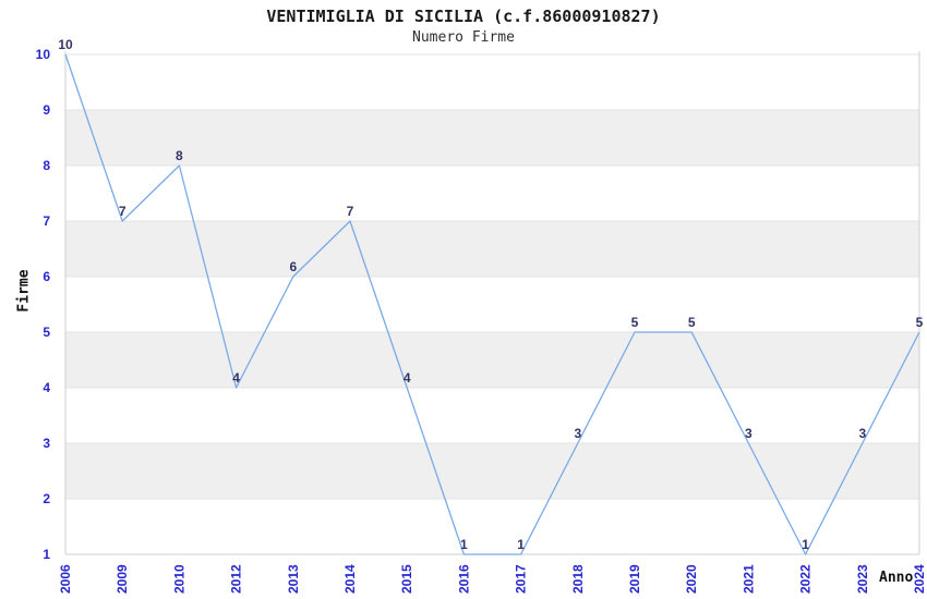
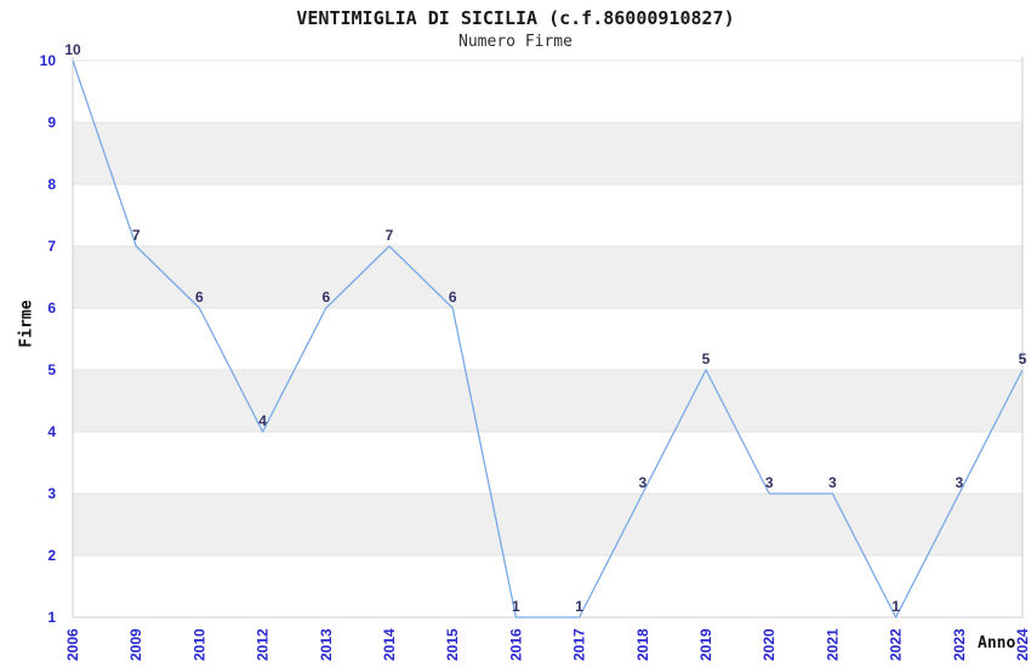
2010: 8 -> 6
2015: 4 -> 6
2020: 5 -> 3
